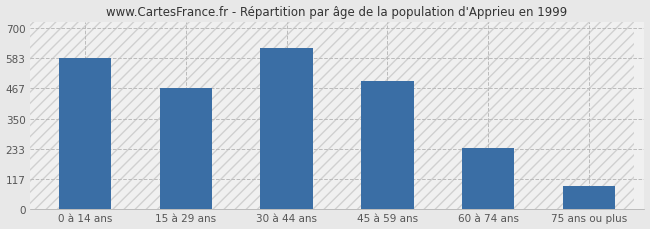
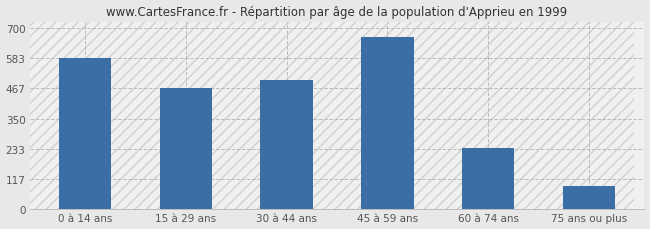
30 à 44 ans: 621 -> 500
45 à 59 ans: 497 -> 665
